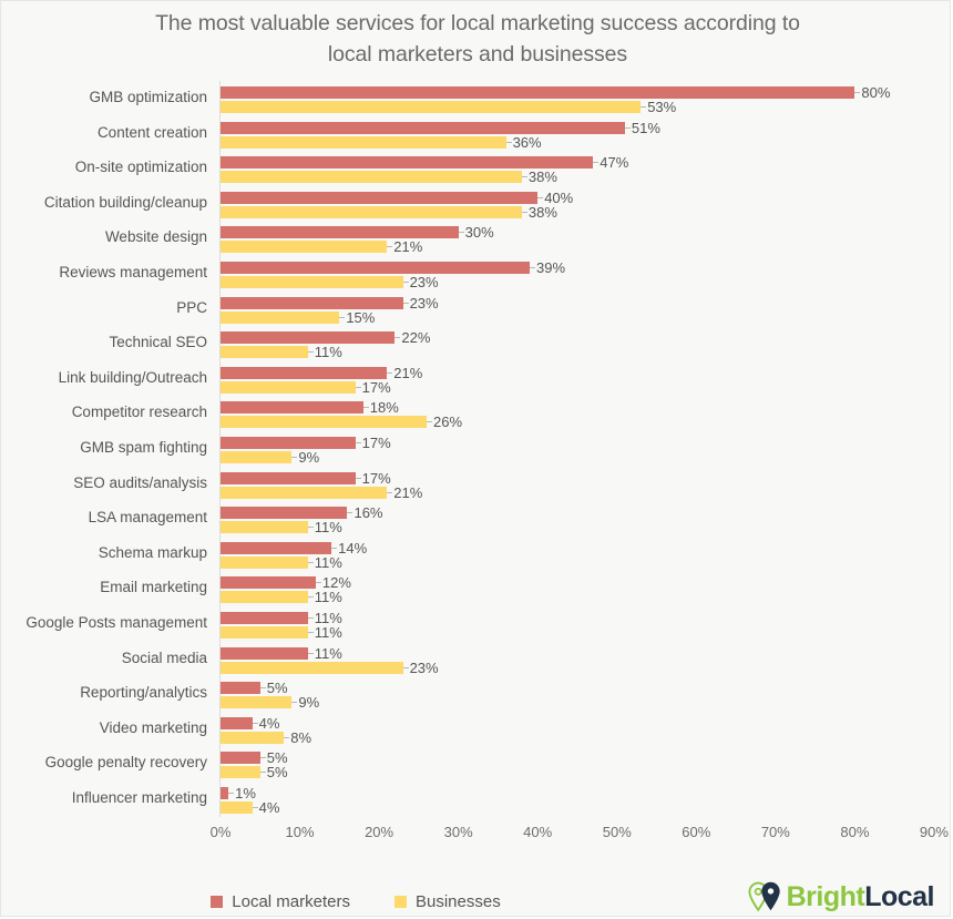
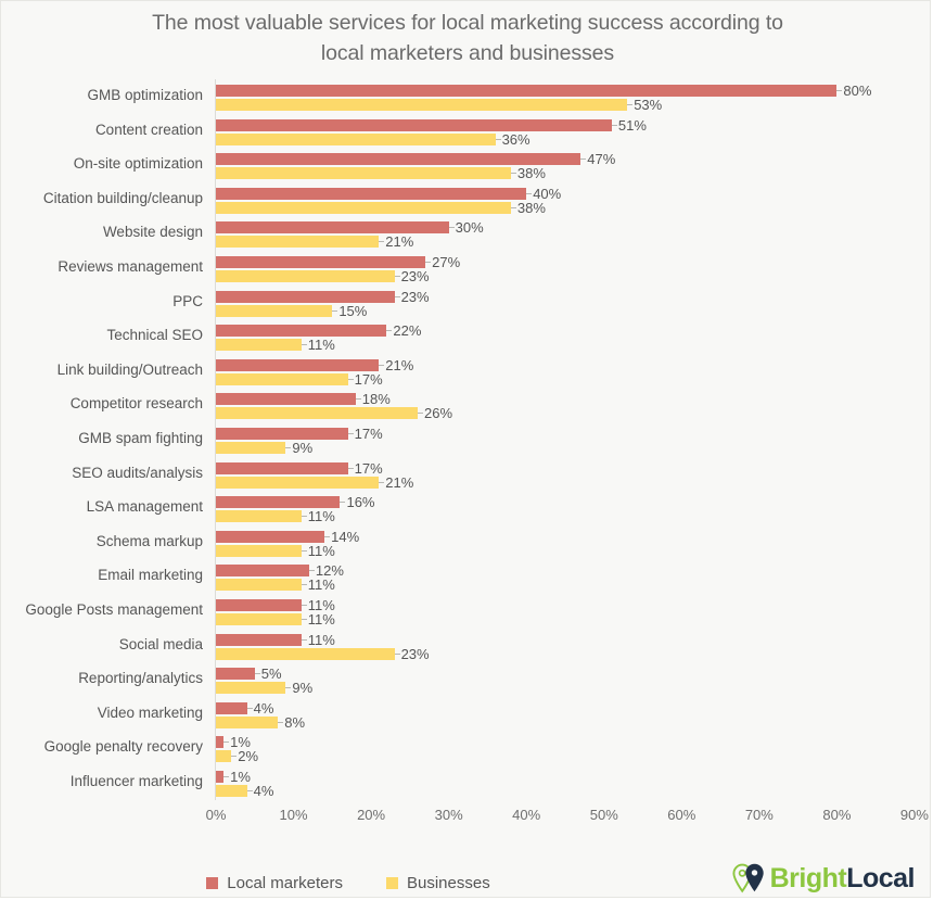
Local marketers/Reviews management: 39% -> 27%
Local marketers/Google penalty recovery: 5% -> 1%
Businesses/Google penalty recovery: 5% -> 2%
